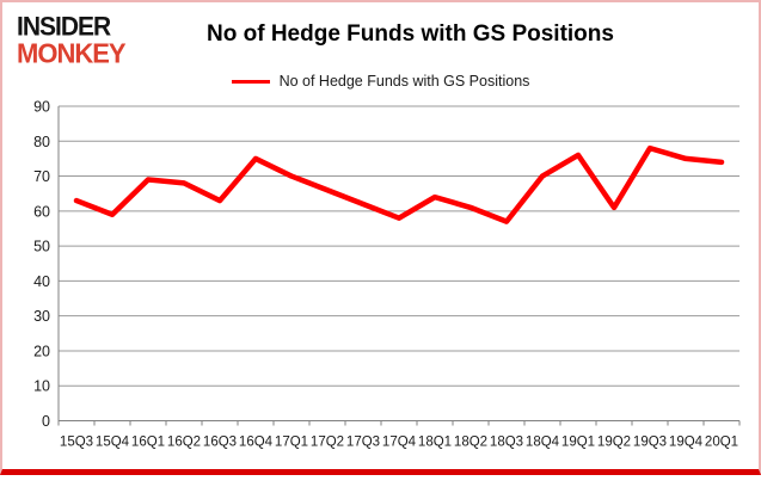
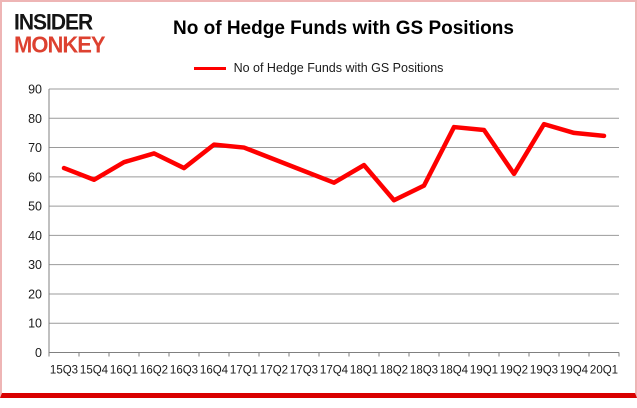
16Q1: 69 -> 65
16Q4: 75 -> 71
18Q2: 61 -> 52
18Q4: 70 -> 77
